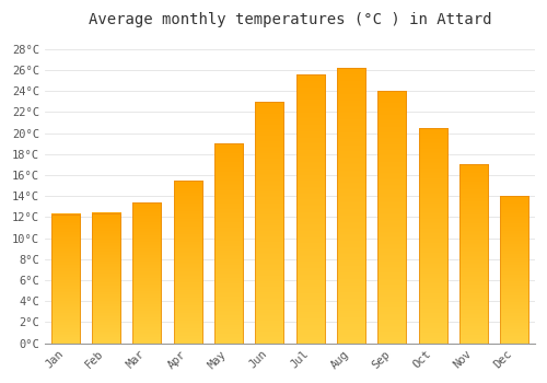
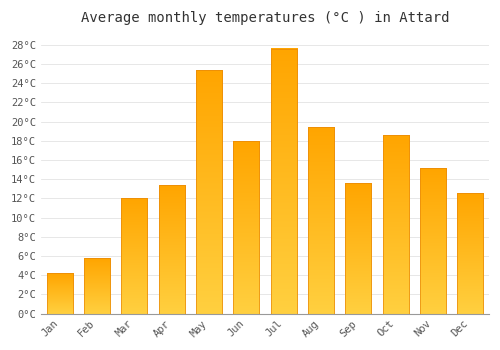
Jan: 12.3°C -> 4.2°C
Feb: 12.4°C -> 5.8°C
Mar: 13.4°C -> 12.0°C
Apr: 15.5°C -> 13.4°C
May: 19.0°C -> 25.4°C
Jun: 23.0°C -> 18.0°C
Jul: 25.6°C -> 27.6°C
Aug: 26.2°C -> 19.4°C
Sep: 24.0°C -> 13.6°C
Oct: 20.5°C -> 18.6°C
Nov: 17.0°C -> 15.2°C
Dec: 14.0°C -> 12.6°C
